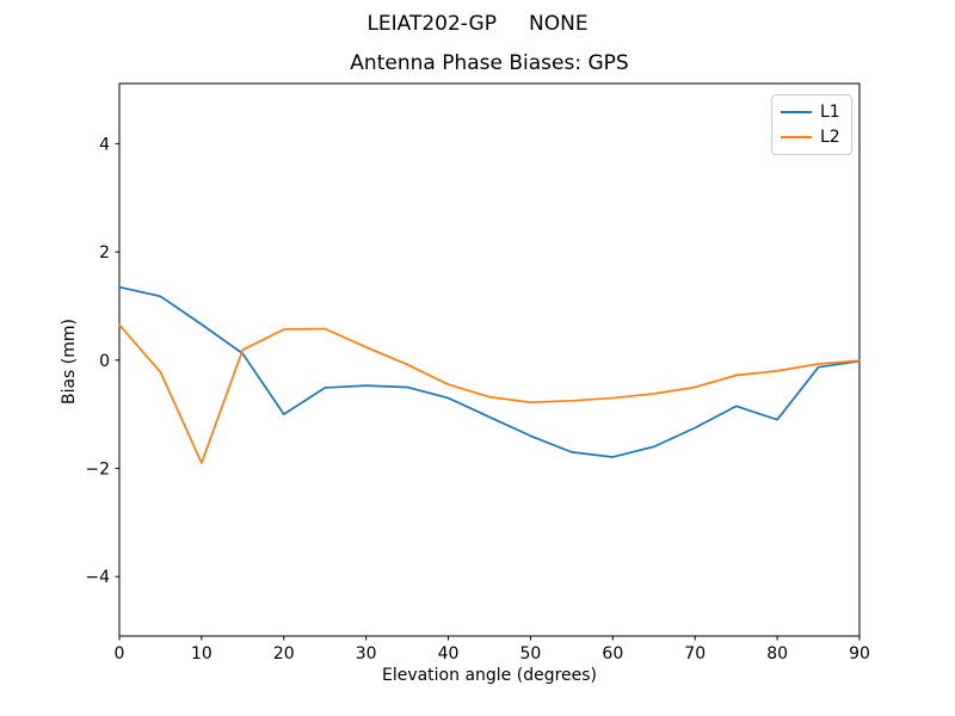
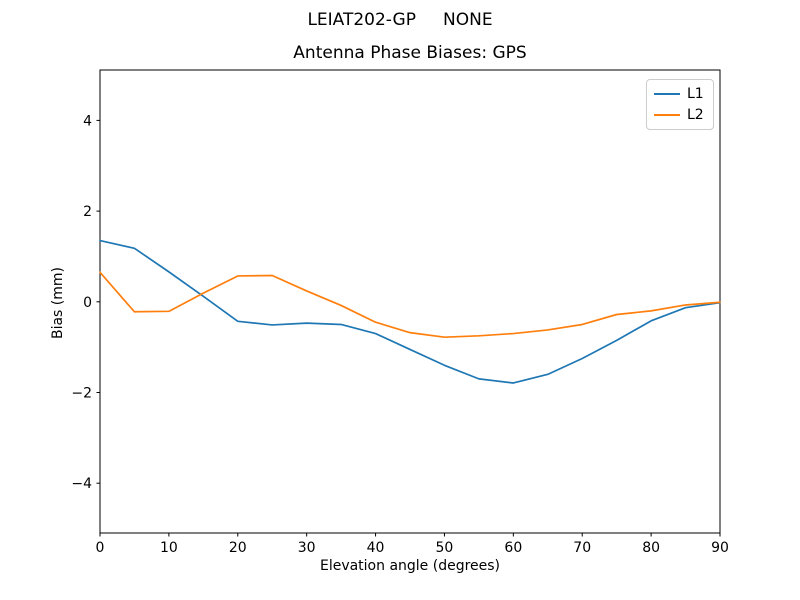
L2/10: -1.9 -> -0.2
L1/20: -1.0 -> -0.4
L1/80: -1.1 -> -0.4
